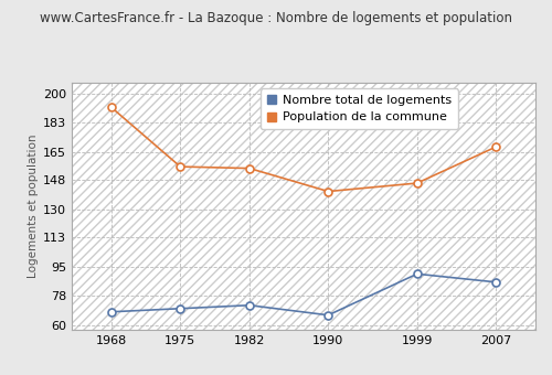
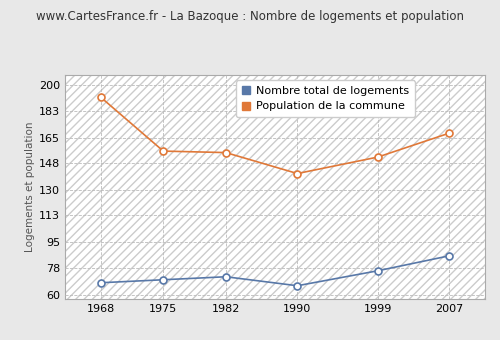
Nombre total de logements/1999: 91 -> 76
Population de la commune/1999: 146 -> 152
